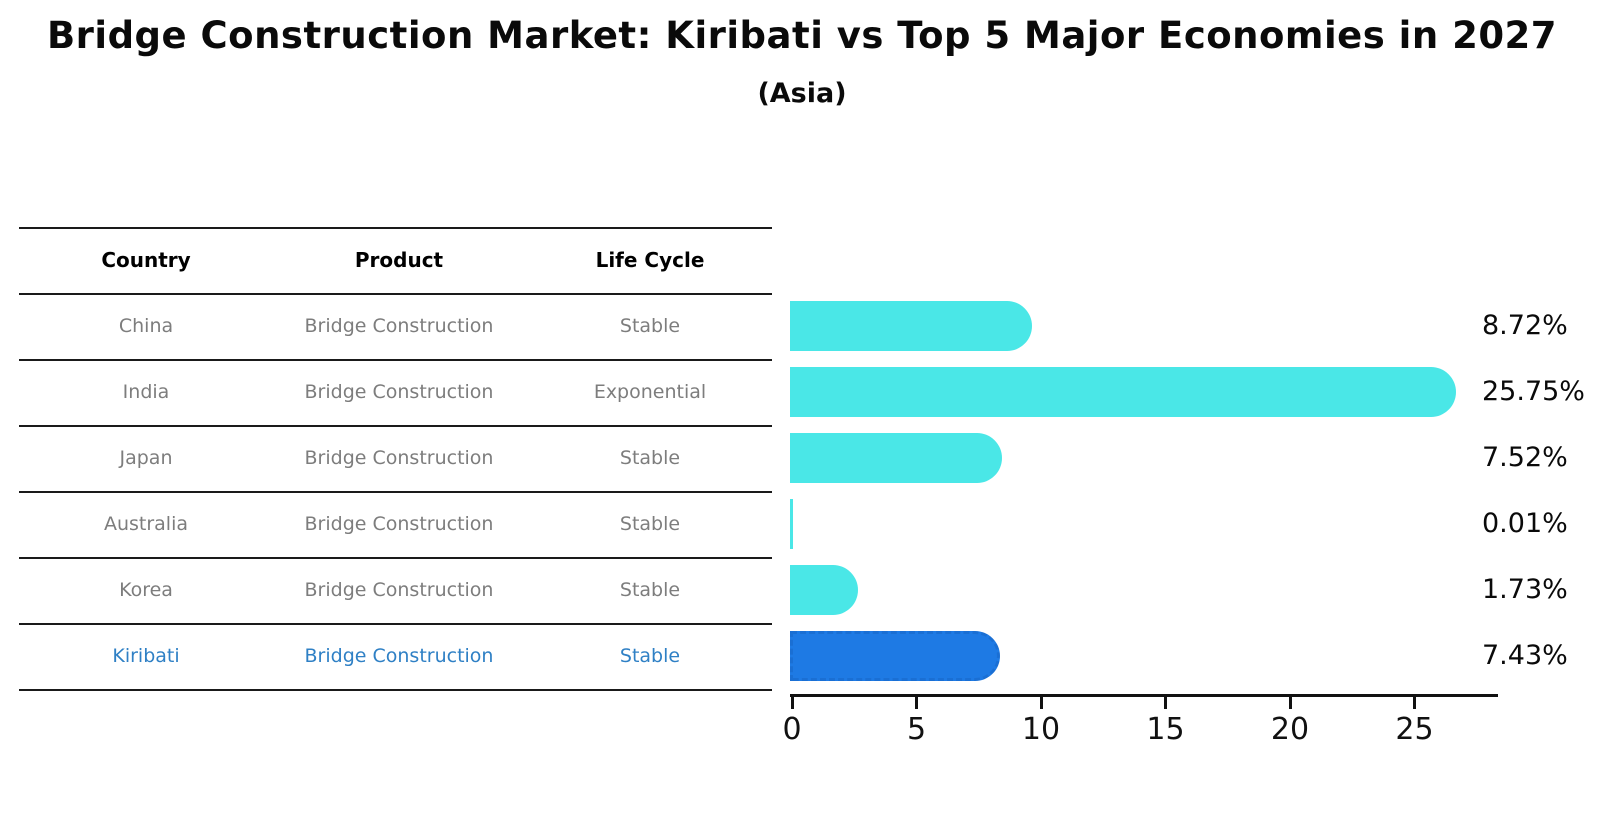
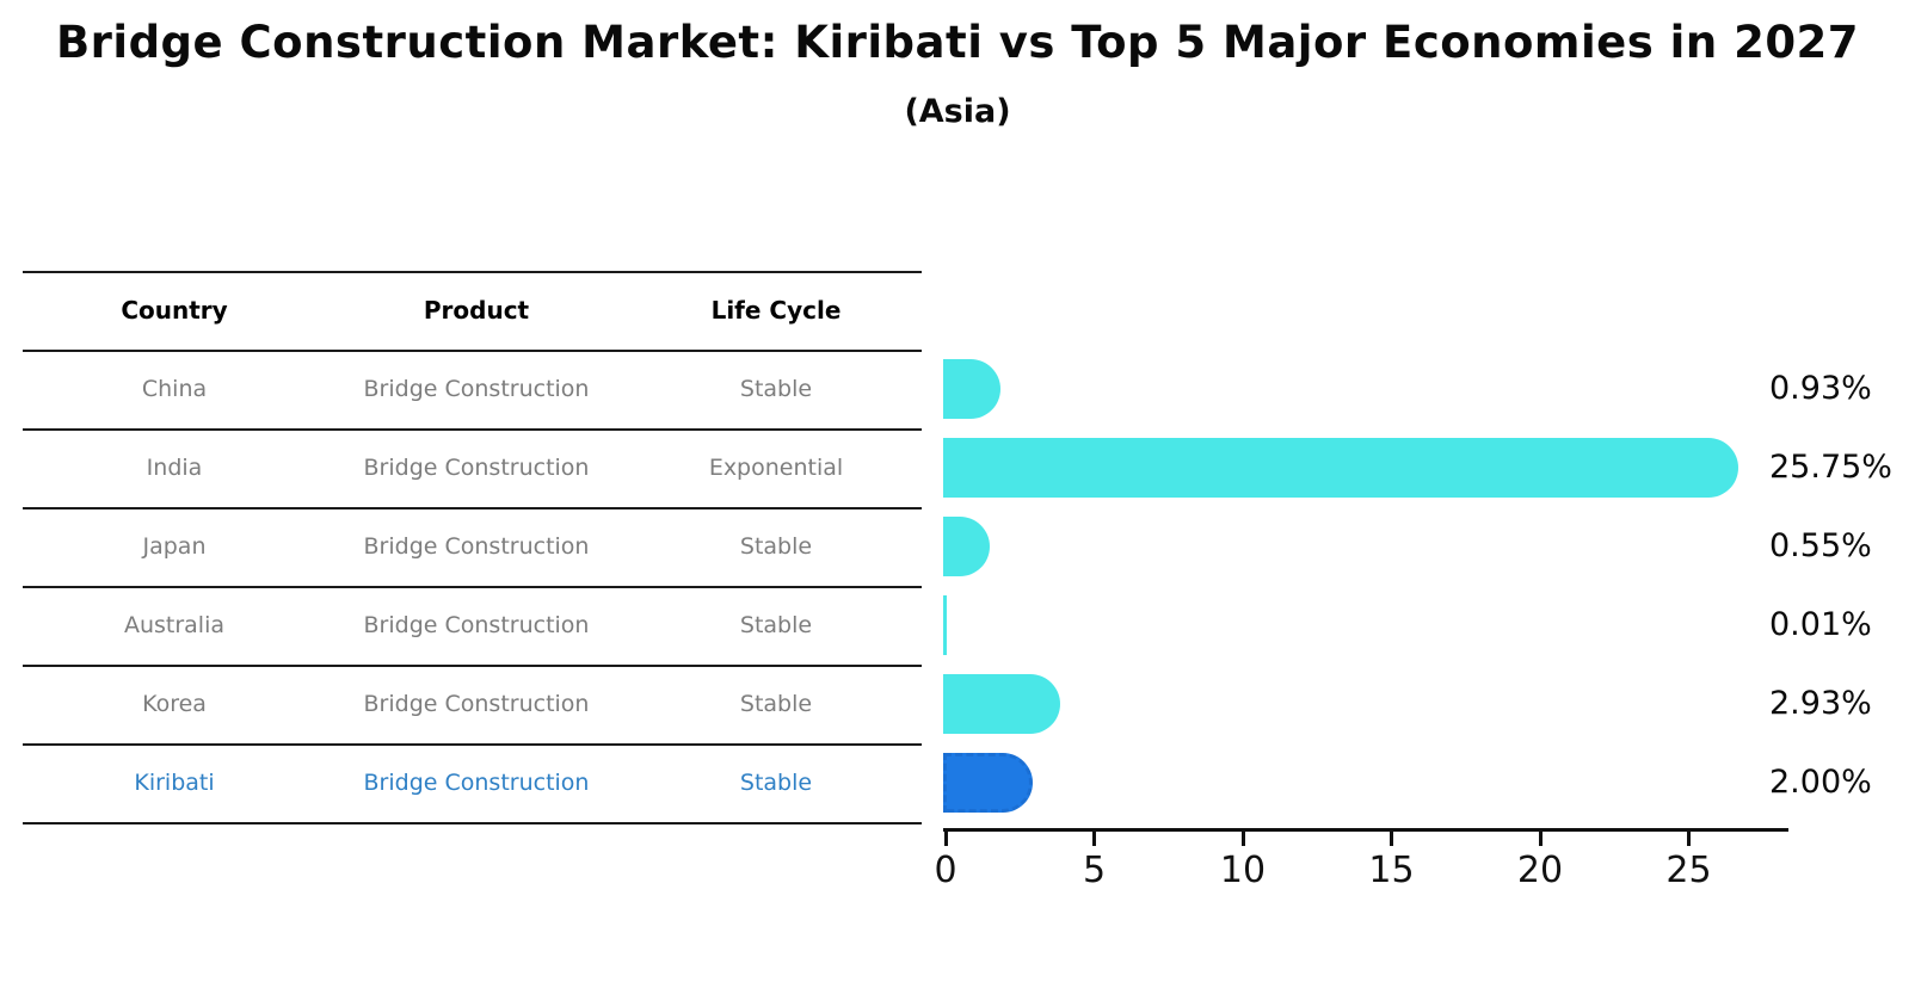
China: 8.72% -> 0.93%
Japan: 7.52% -> 0.55%
Korea: 1.73% -> 2.93%
Kiribati: 7.43% -> 2.00%
